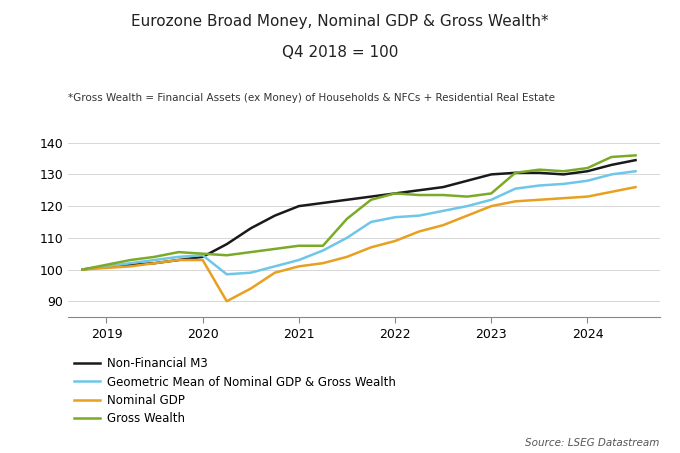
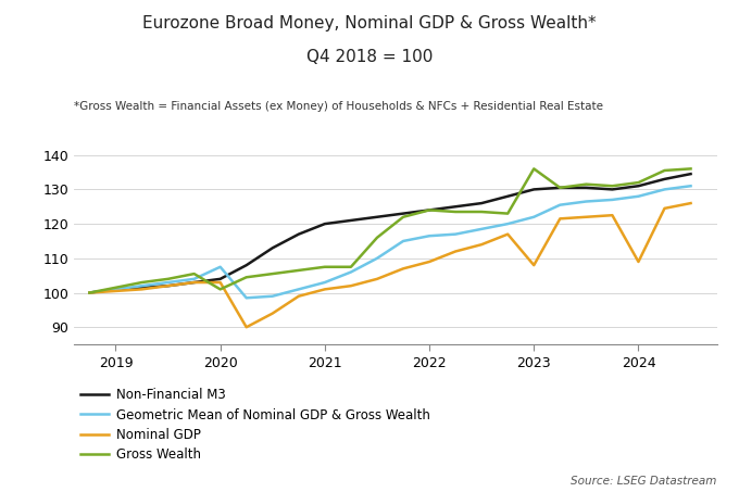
Geometric Mean of Nominal GDP & Gross Wealth/2020: 104.5 -> 107.5
Gross Wealth/2020: 105.0 -> 101.0
Nominal GDP/2023: 120.0 -> 108.0
Gross Wealth/2023: 124.0 -> 136.0
Nominal GDP/2024: 123.0 -> 109.0
